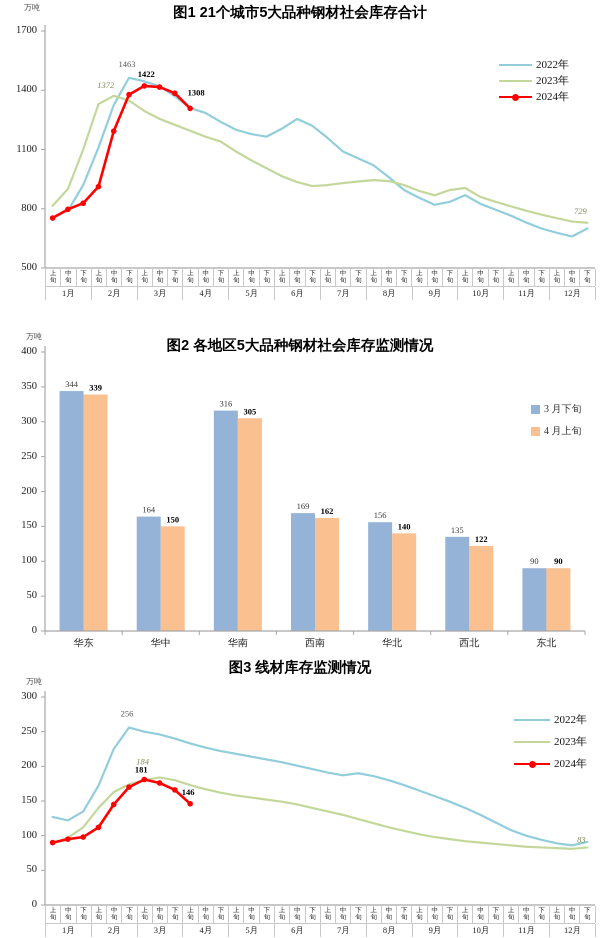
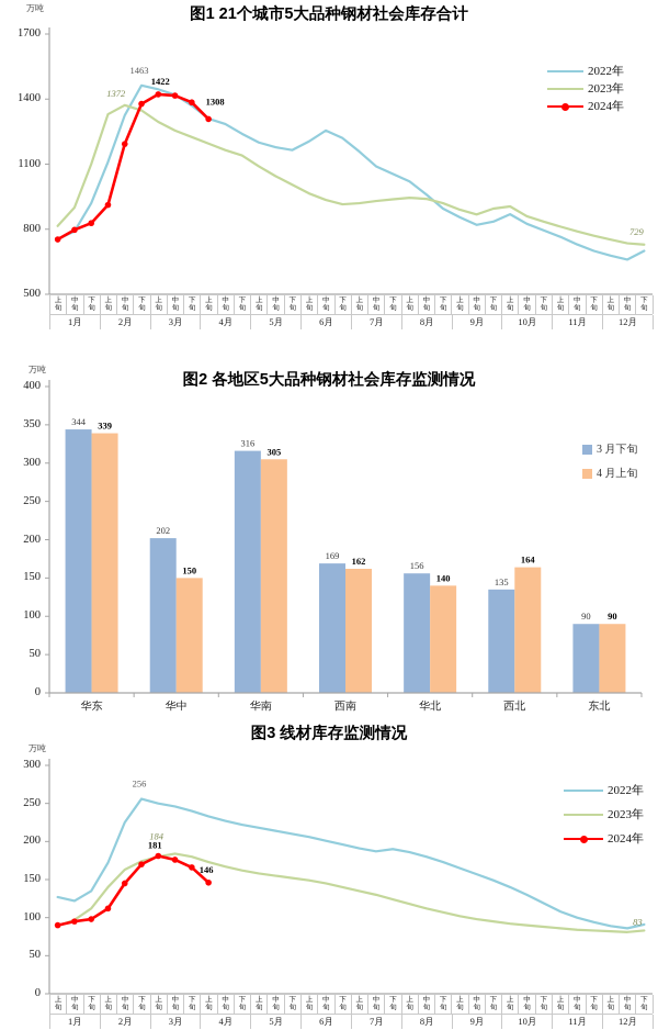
图2 各地区5大品种钢材社会库存监测情况/3 月下旬/华中: 164 -> 202
图2 各地区5大品种钢材社会库存监测情况/4 月上旬/西北: 122 -> 164
